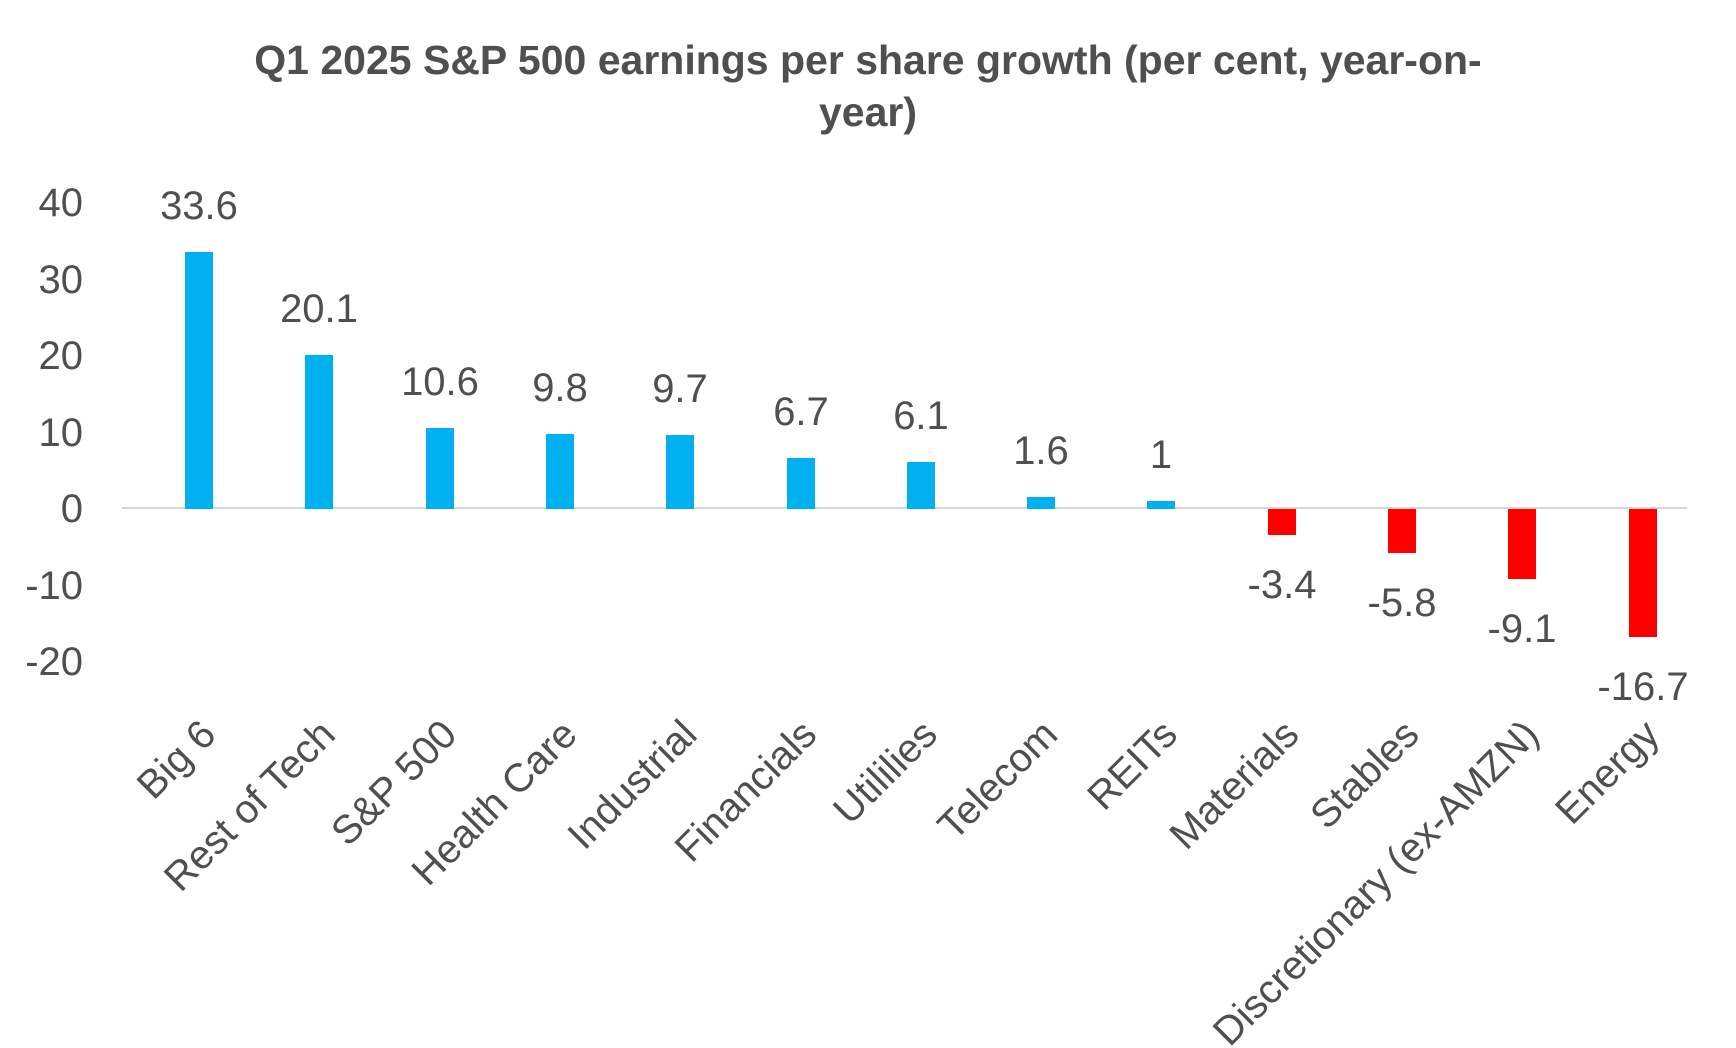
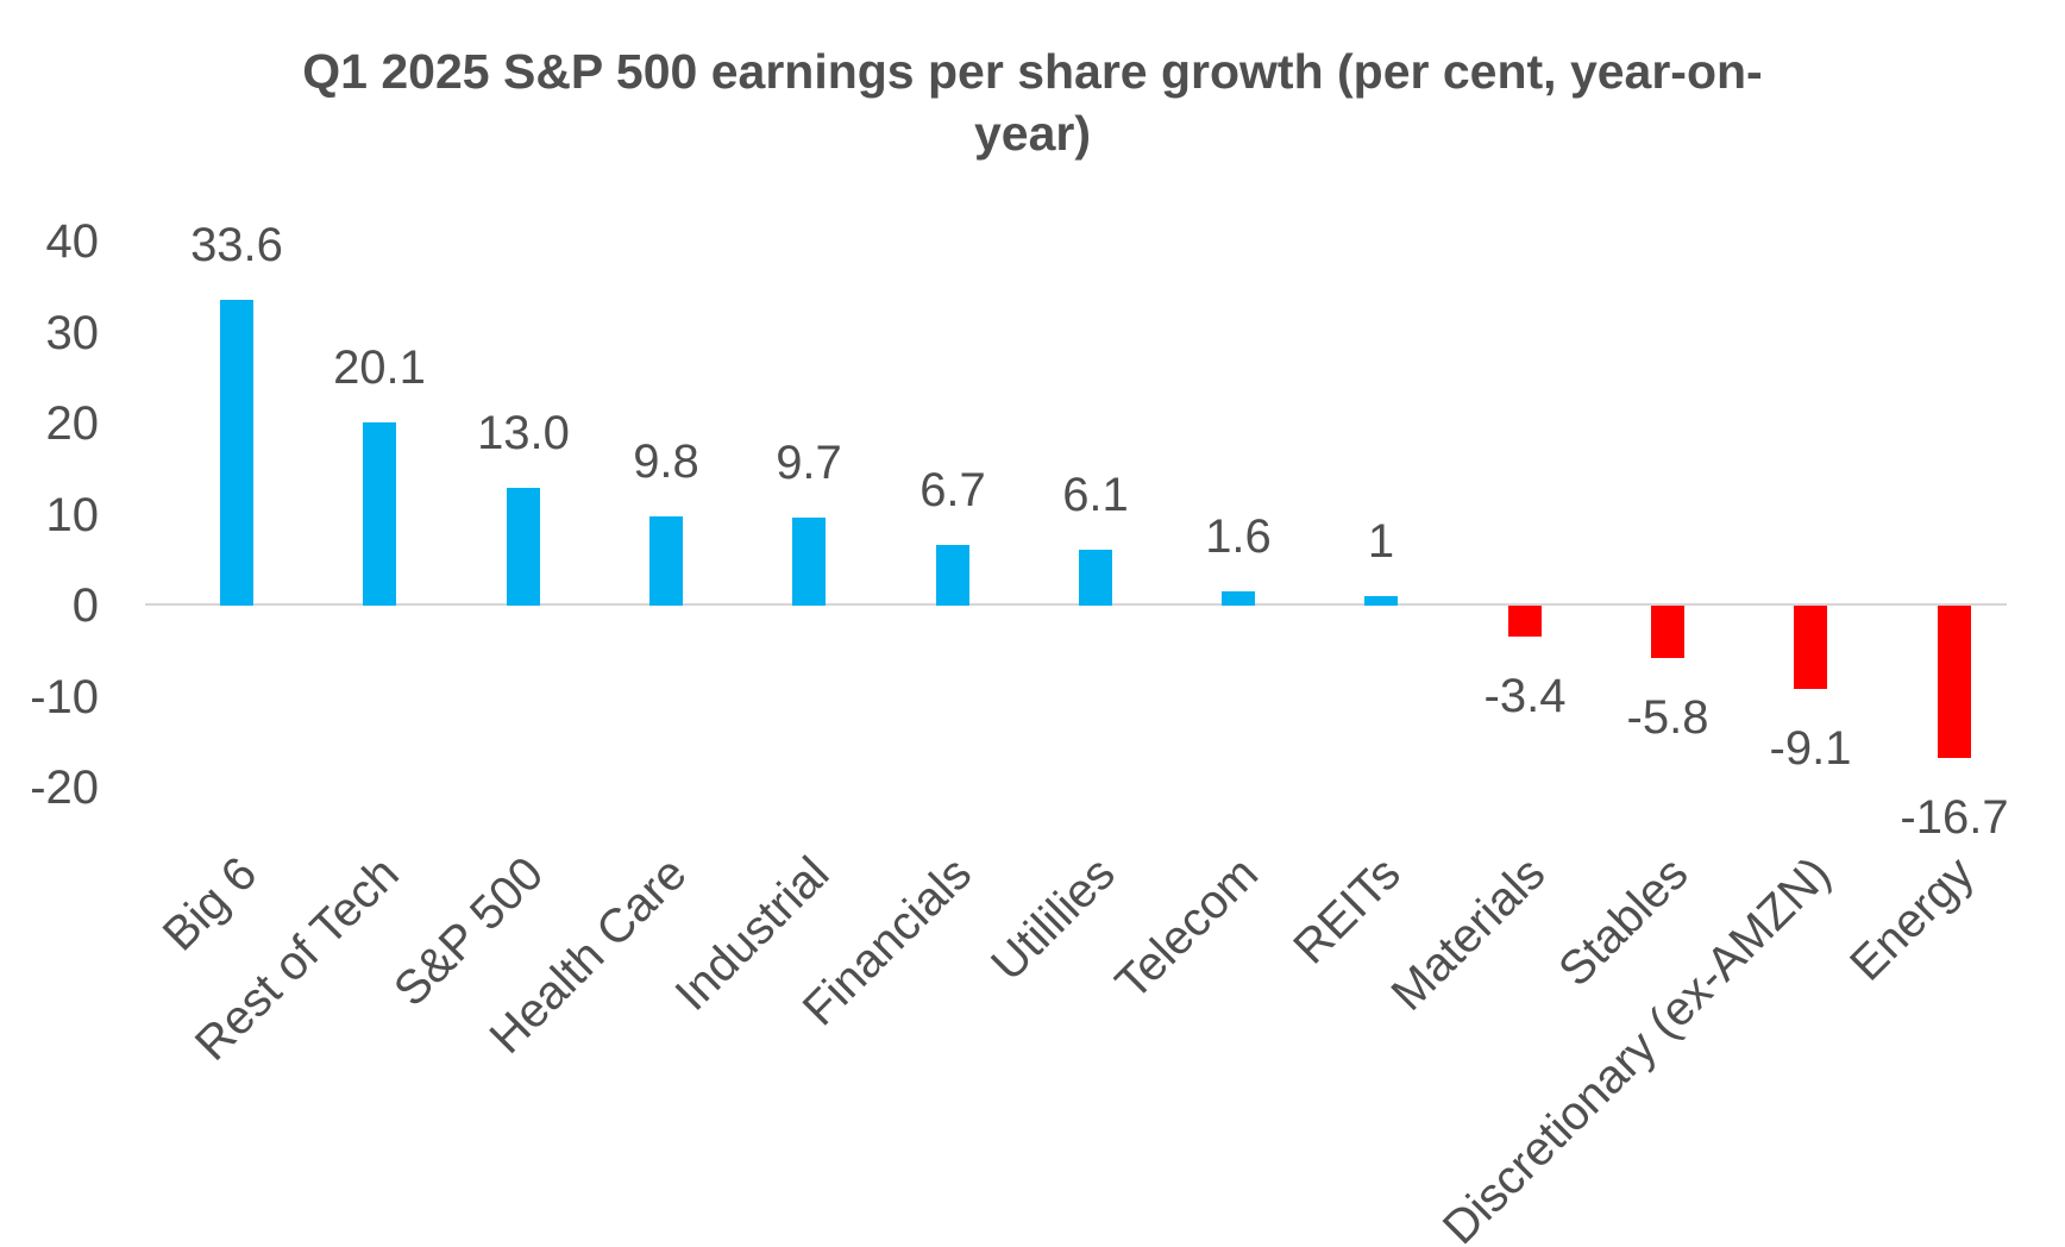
S&P 500: 10.6 -> 13.0
